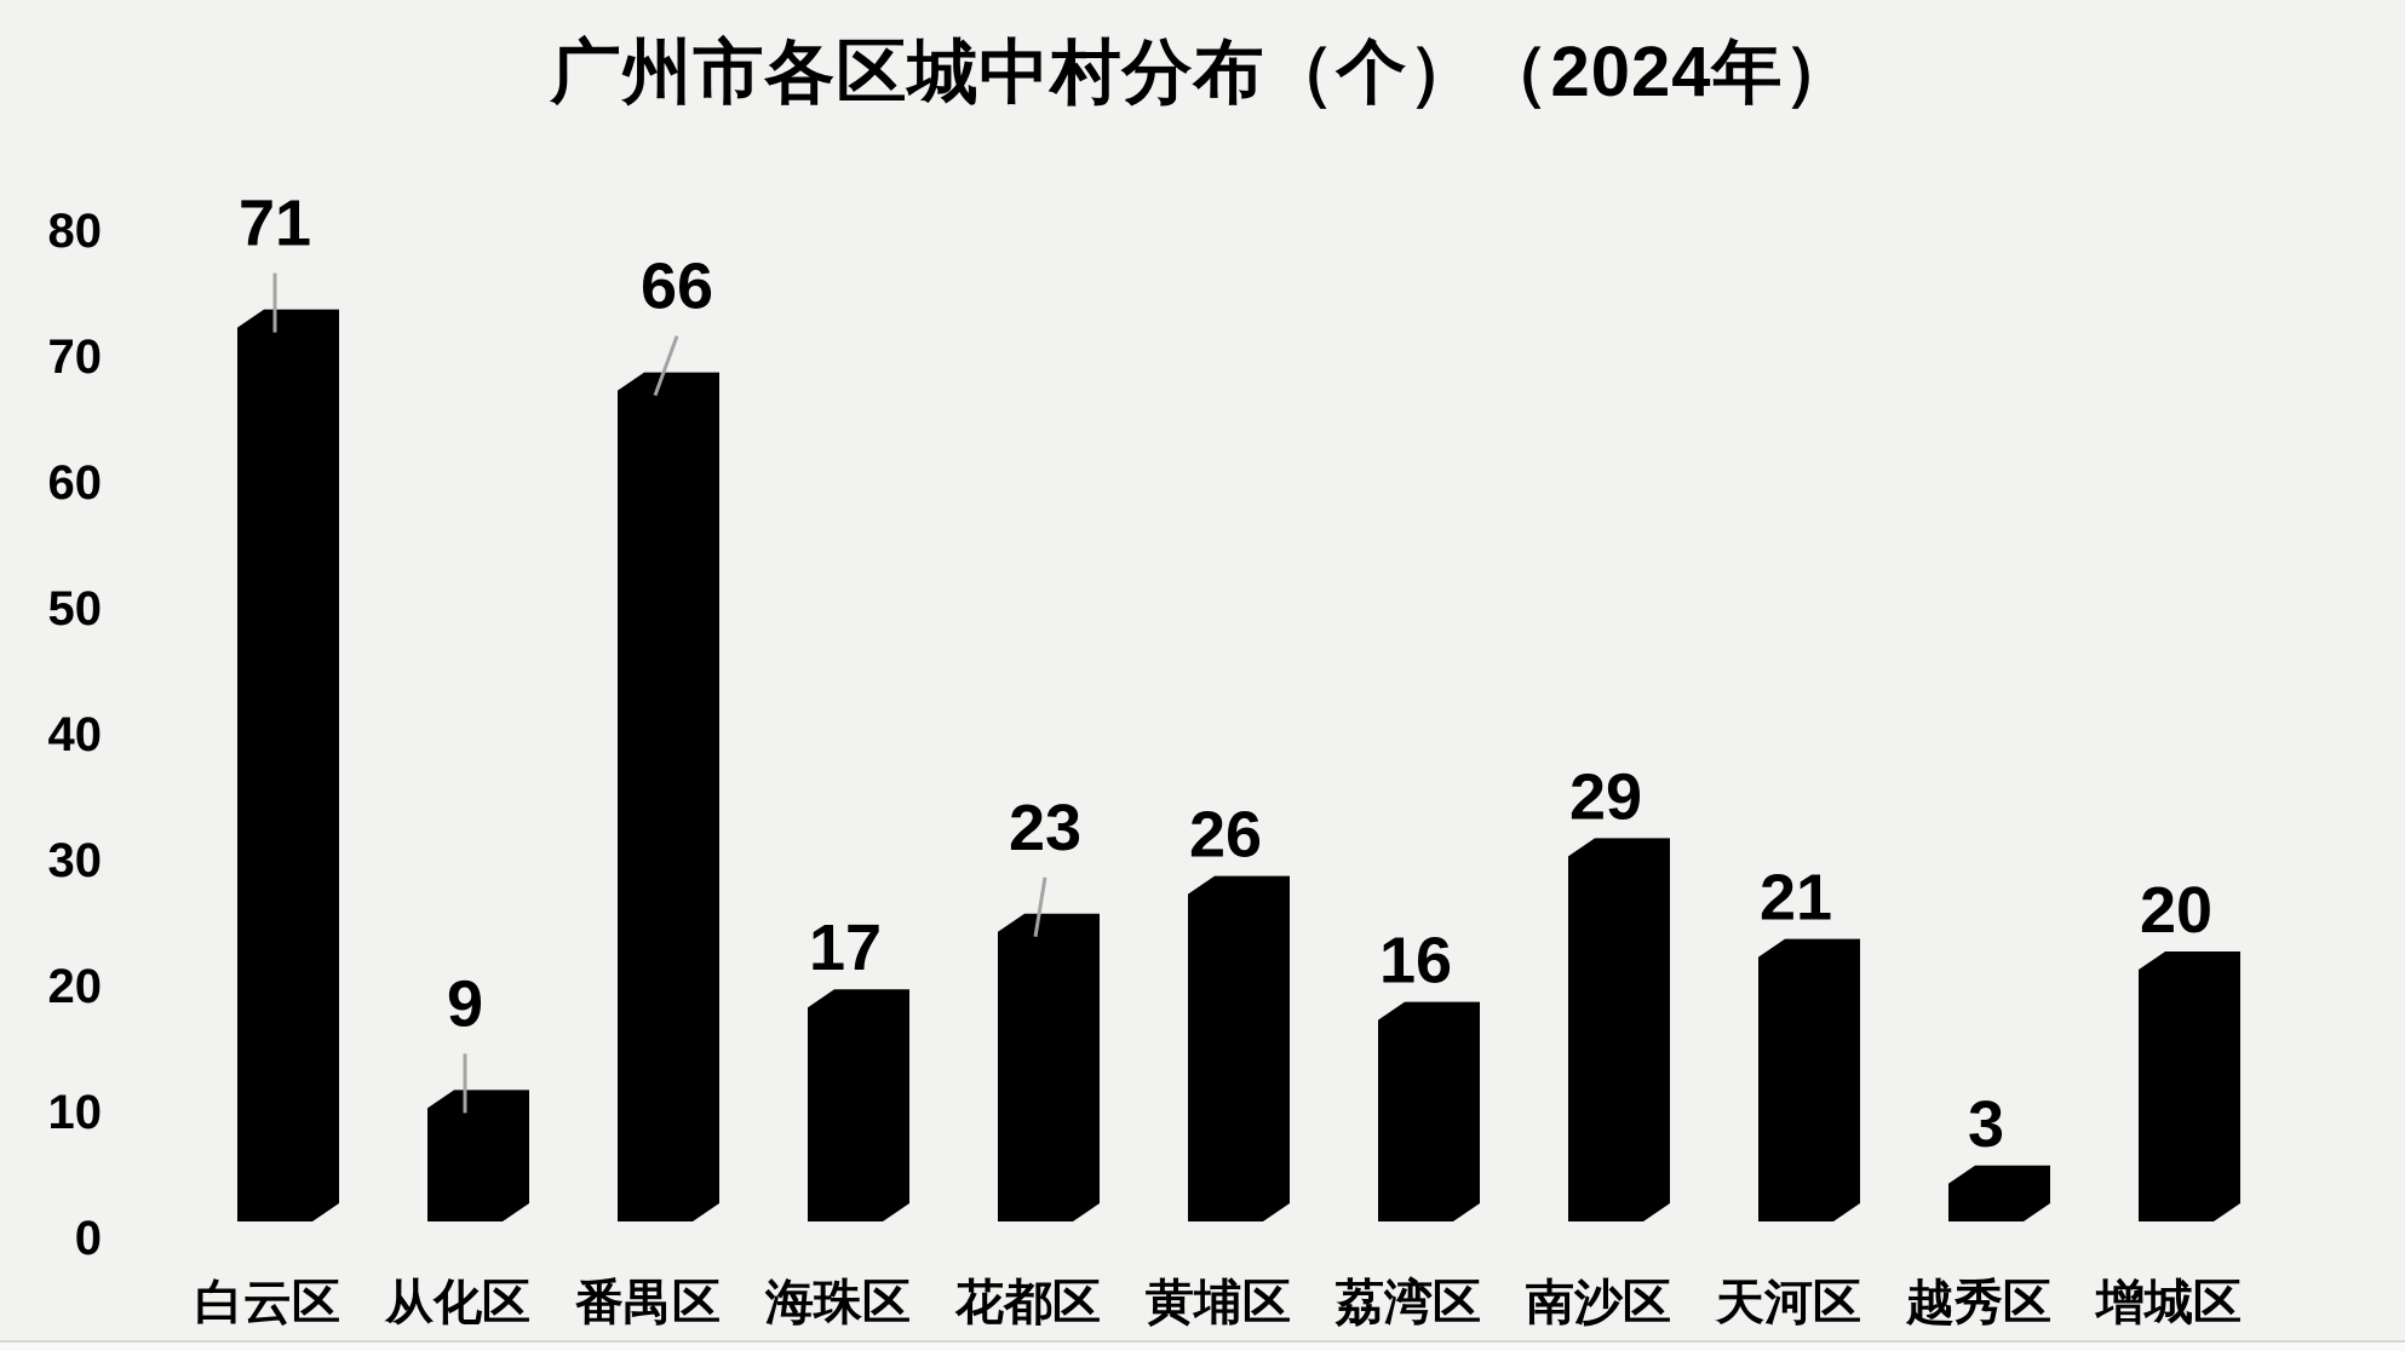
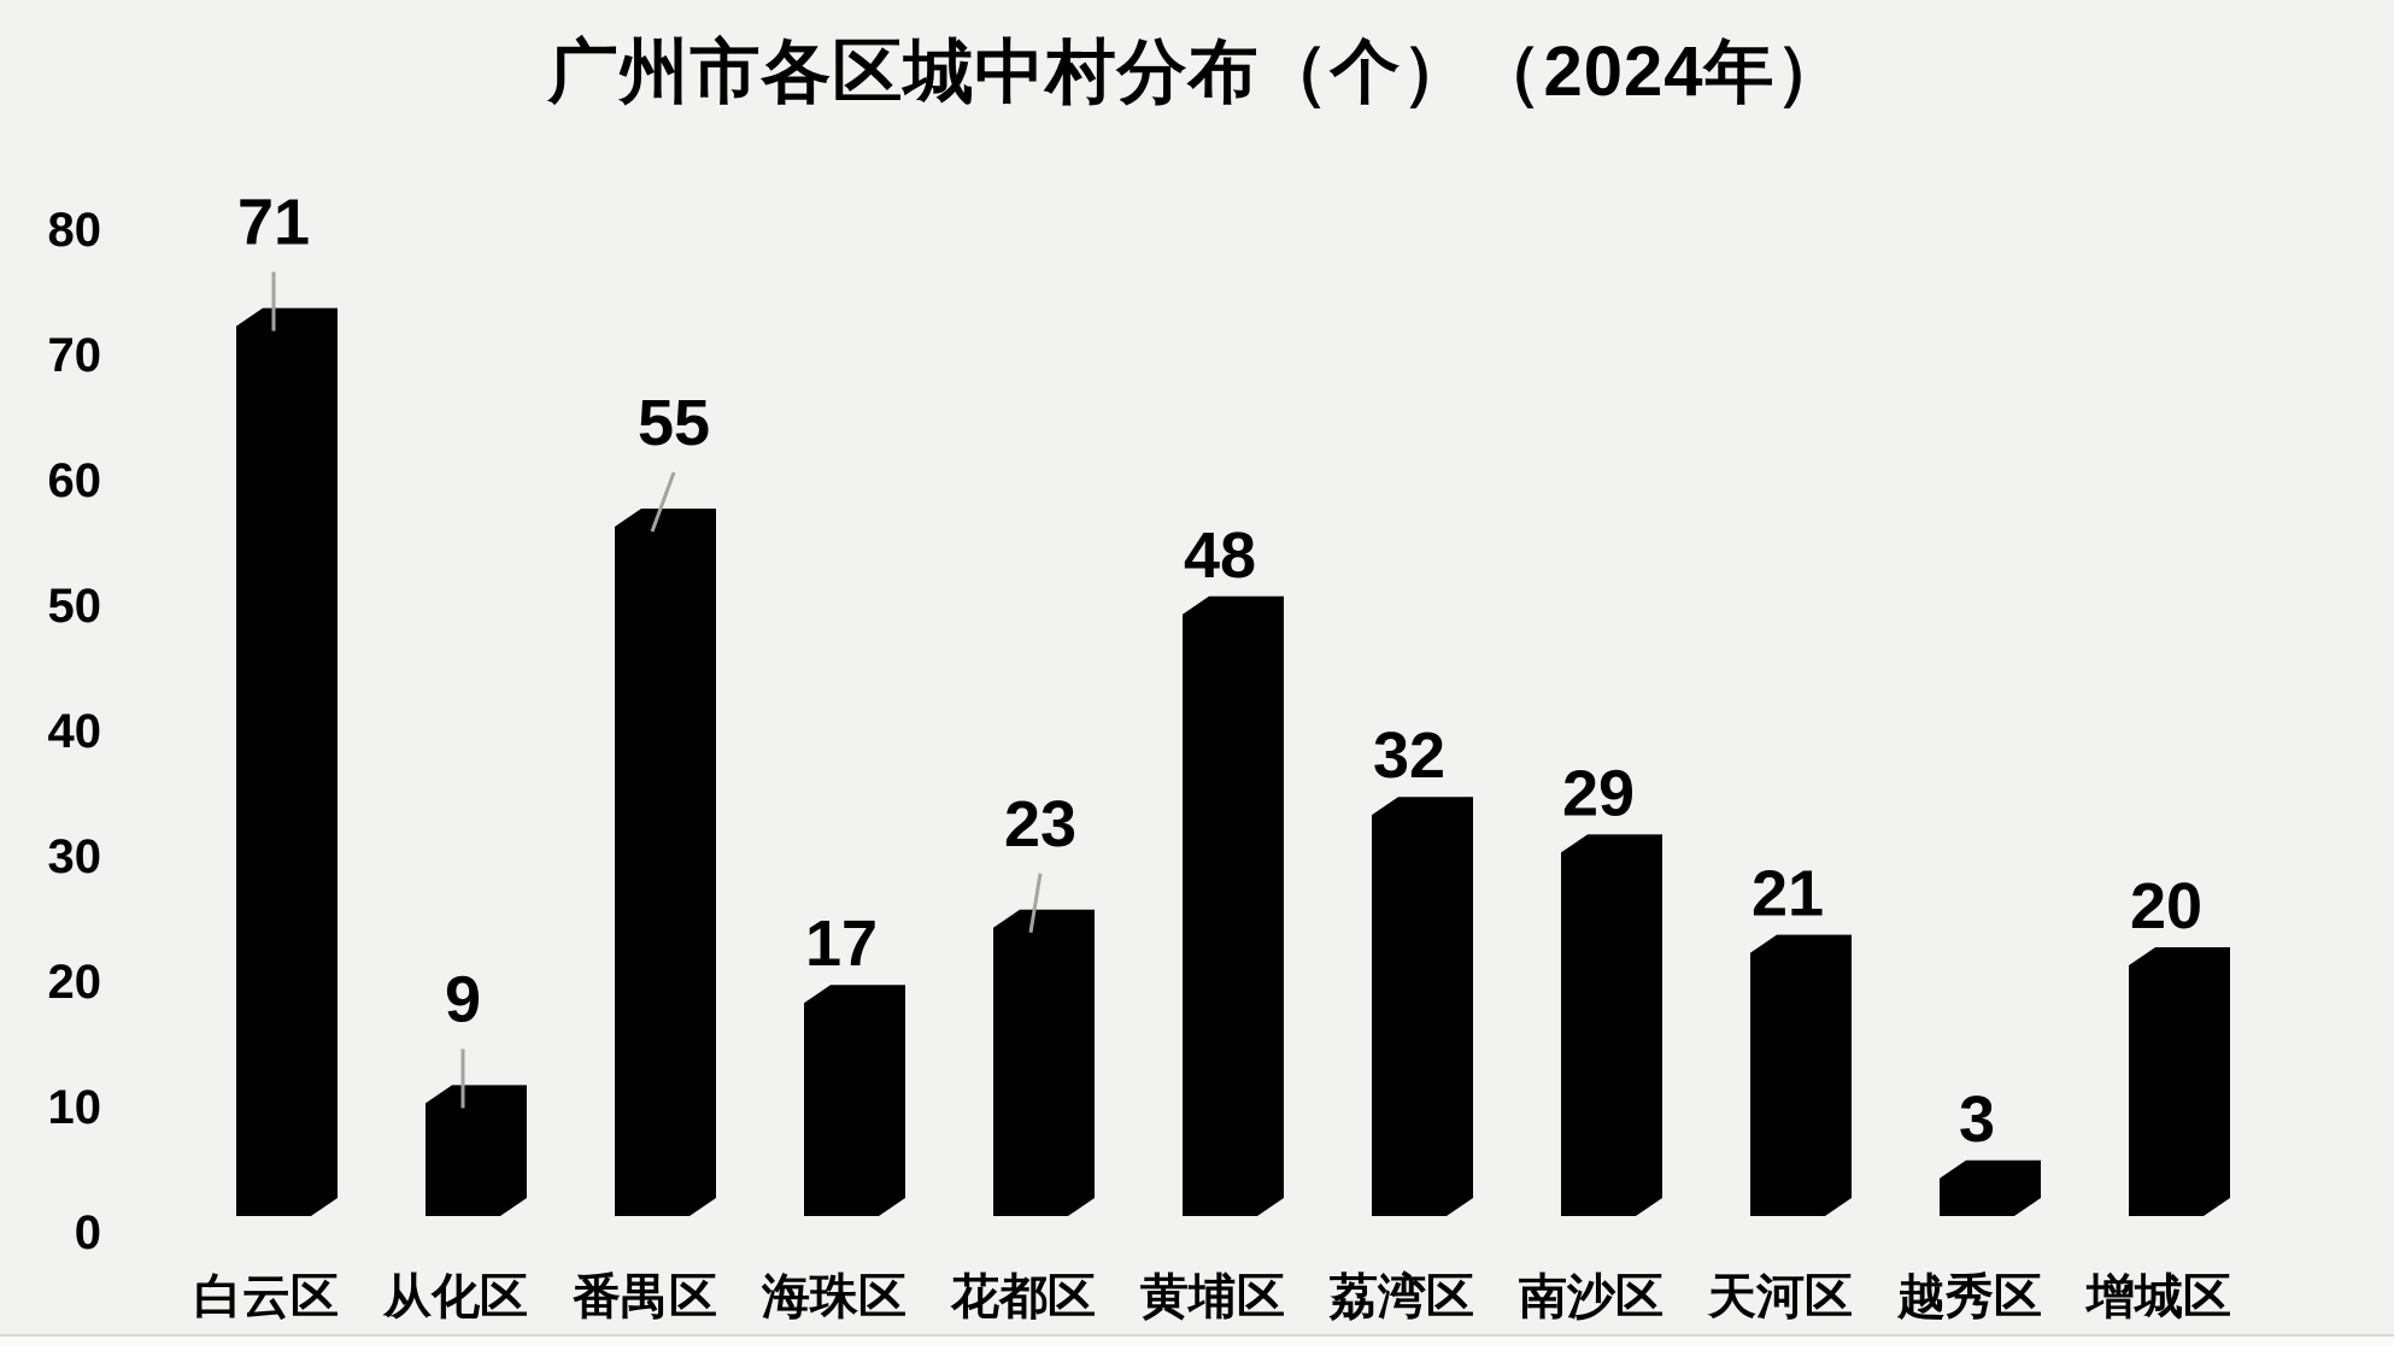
番禺区: 66 -> 55
黄埔区: 26 -> 48
荔湾区: 16 -> 32
